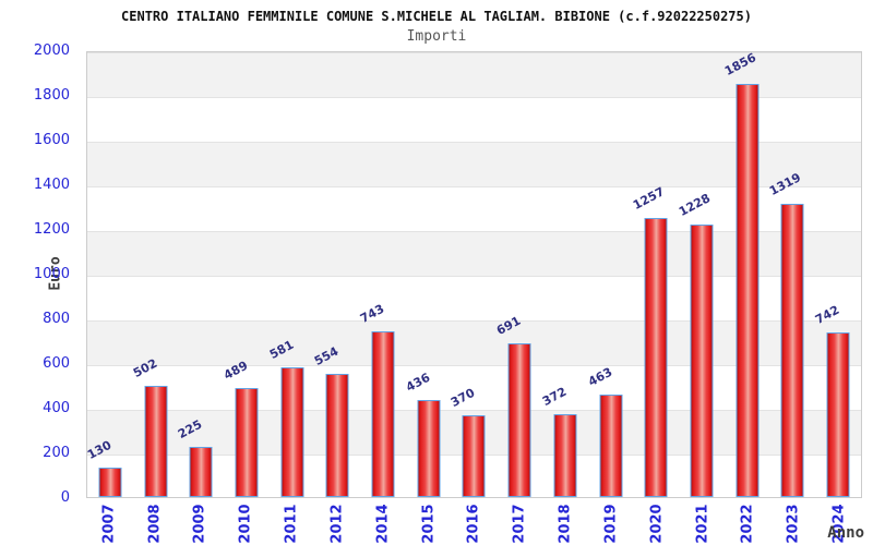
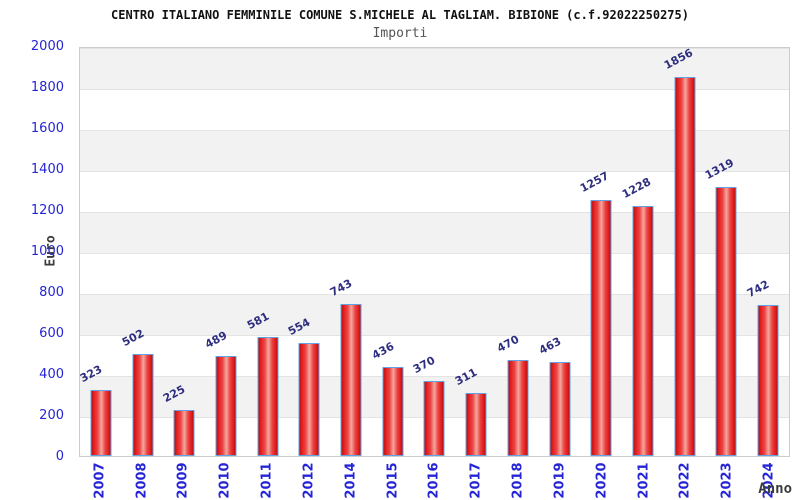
2007: 130 -> 323
2017: 691 -> 311
2018: 372 -> 470
